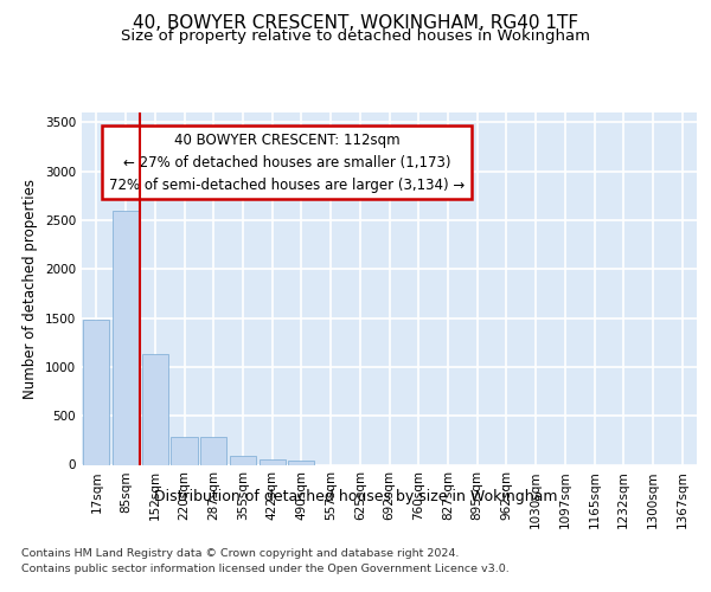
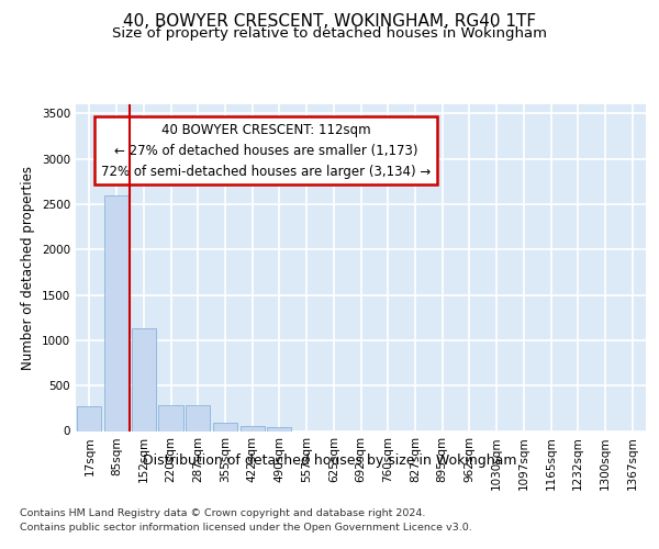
17sqm: 1480 -> 270
